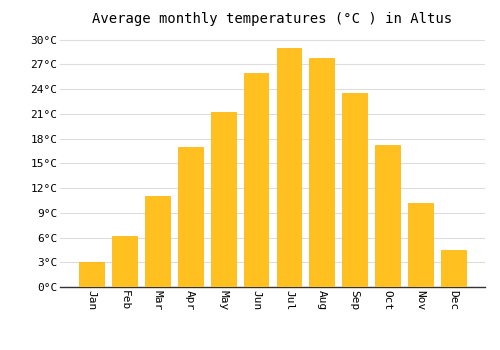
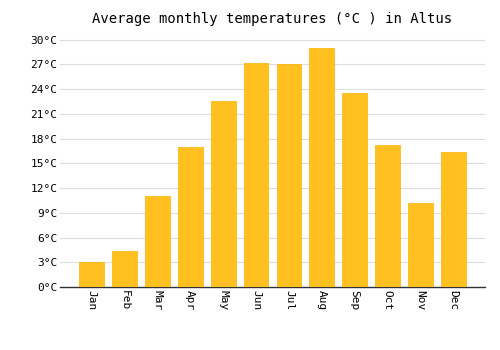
Feb: 6.2°C -> 4.4°C
May: 21.2°C -> 22.6°C
Jun: 26.0°C -> 27.2°C
Jul: 29.0°C -> 27.0°C
Aug: 27.8°C -> 29.0°C
Dec: 4.5°C -> 16.4°C
